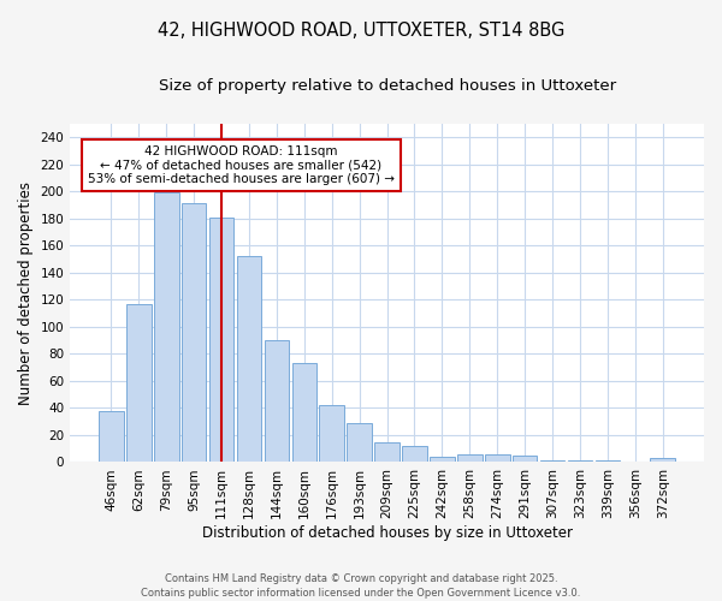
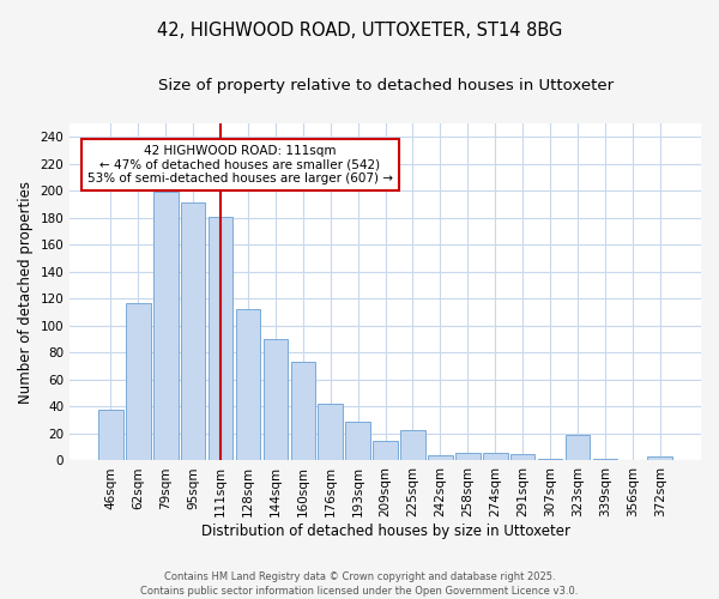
128sqm: 152 -> 112
225sqm: 12 -> 23
323sqm: 1 -> 19
